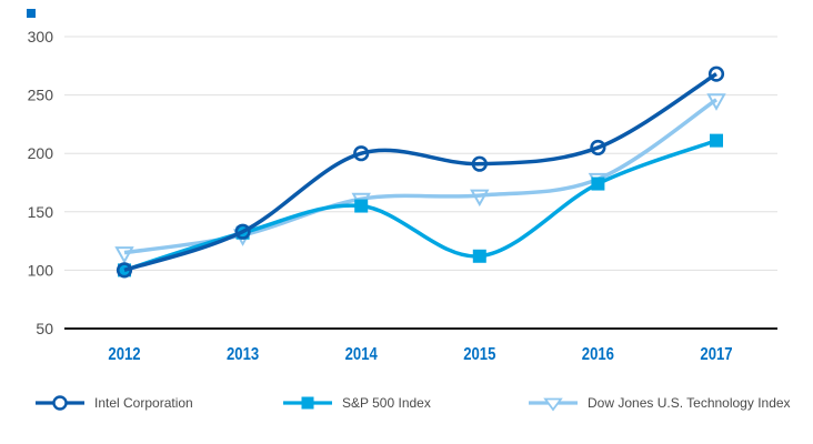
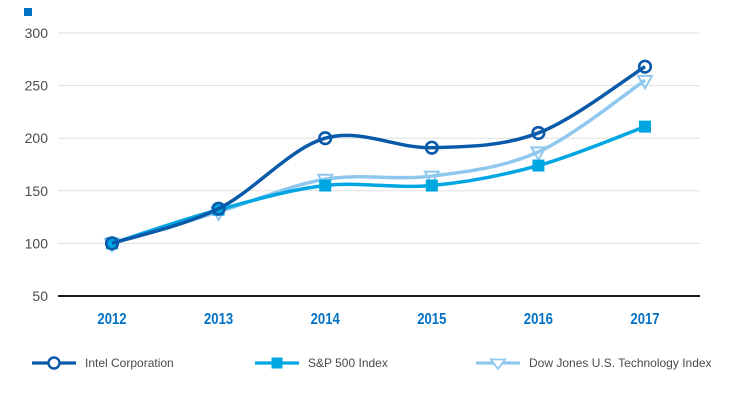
Dow Jones U.S. Technology Index/2012: 115 -> 100
S&P 500 Index/2015: 112 -> 155
Dow Jones U.S. Technology Index/2016: 178 -> 187
Dow Jones U.S. Technology Index/2017: 246 -> 255
